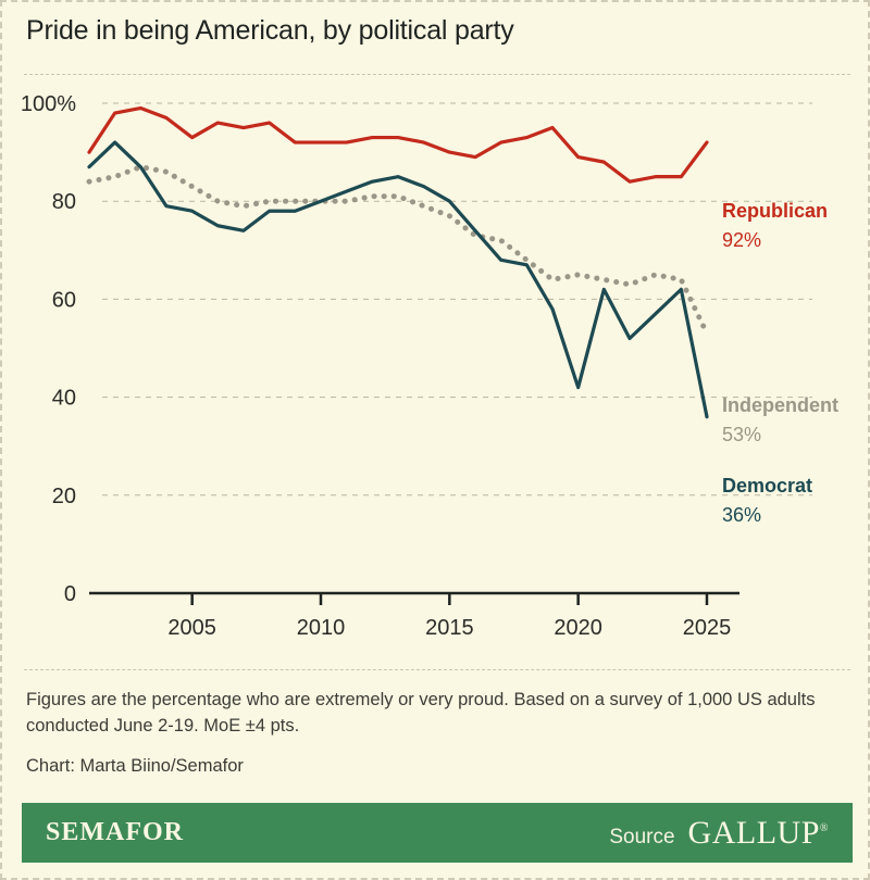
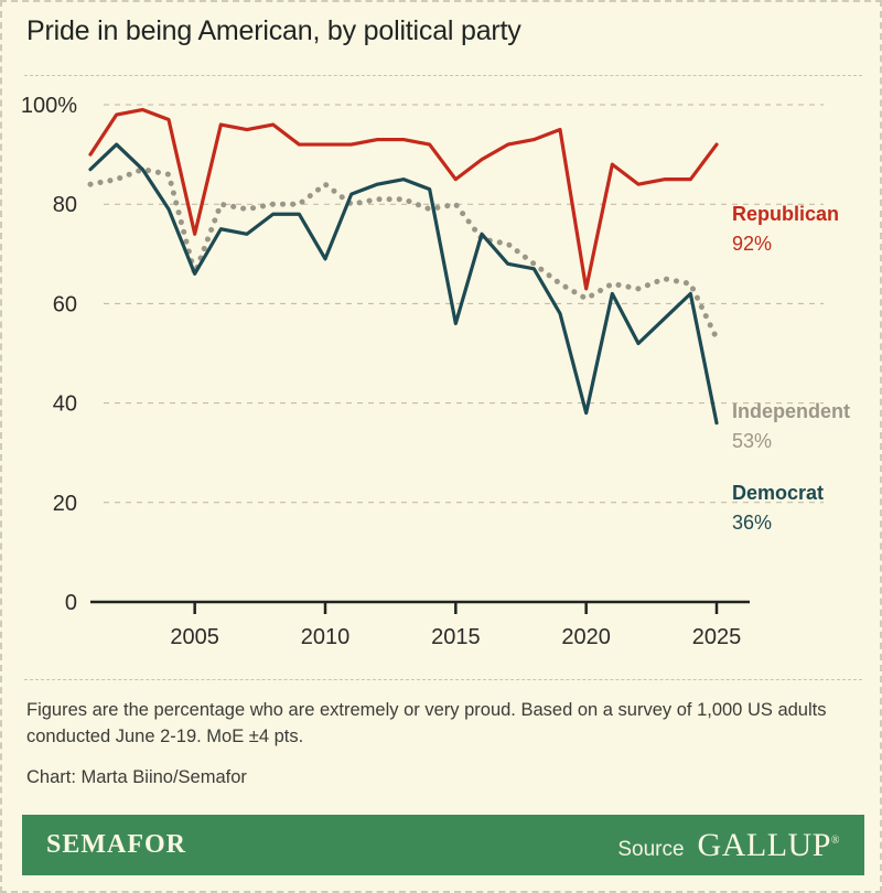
Republican/2005: 93% -> 74%
Independent/2005: 83% -> 66%
Democrat/2005: 78% -> 66%
Independent/2010: 80% -> 84%
Democrat/2010: 80% -> 69%
Republican/2015: 90% -> 85%
Independent/2015: 77% -> 80%
Democrat/2015: 80% -> 56%
Republican/2020: 89% -> 63%
Independent/2020: 65% -> 61%
Democrat/2020: 42% -> 38%
